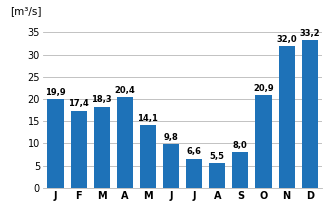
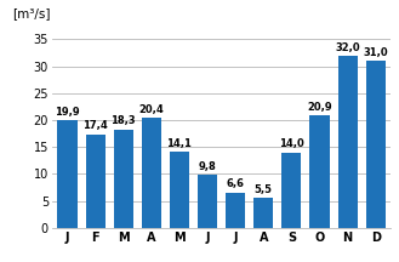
S: 8,0 -> 14,0
D: 33,2 -> 31,0
